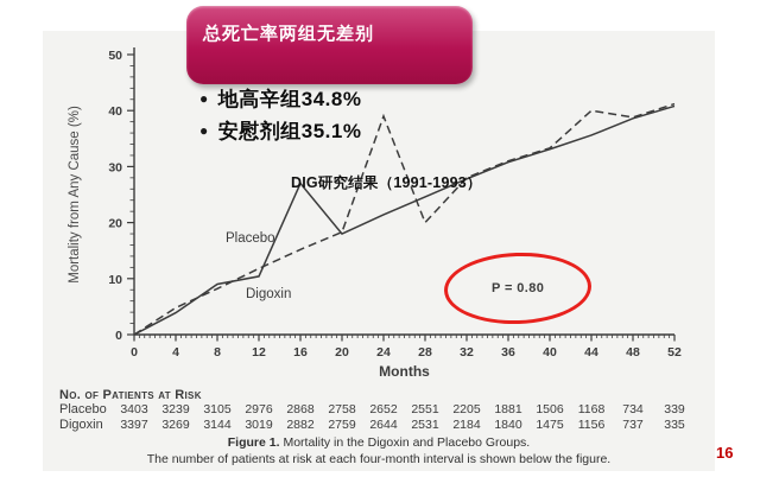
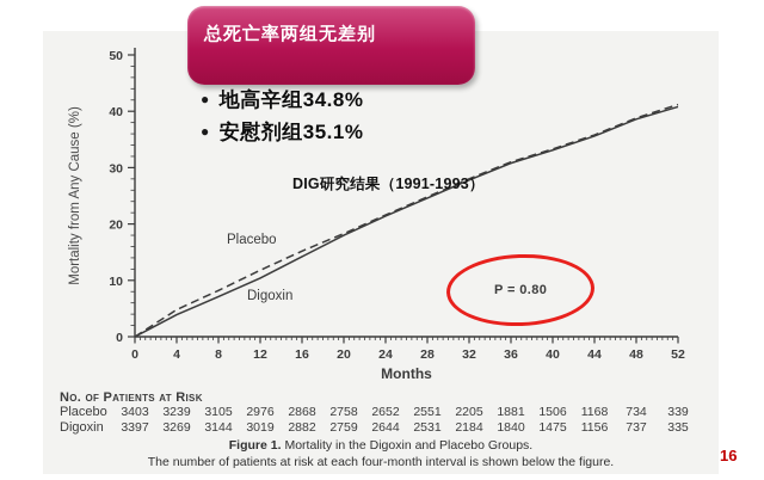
Digoxin/8: 9 -> 7
Digoxin/16: 27 -> 14
Placebo/24: 39 -> 22
Placebo/28: 20 -> 25
Placebo/44: 40 -> 36
